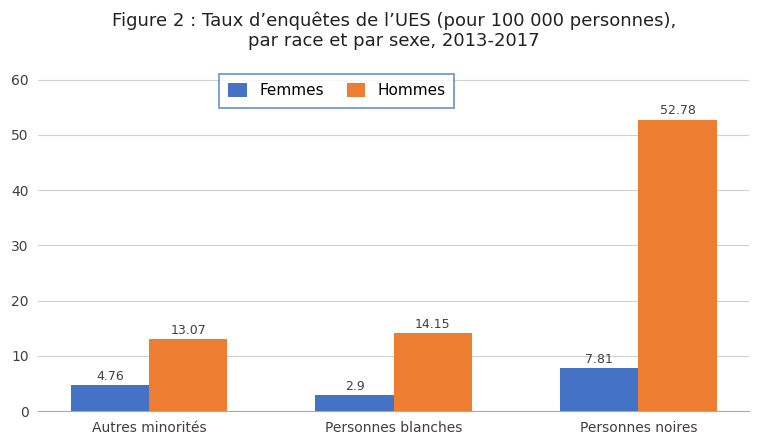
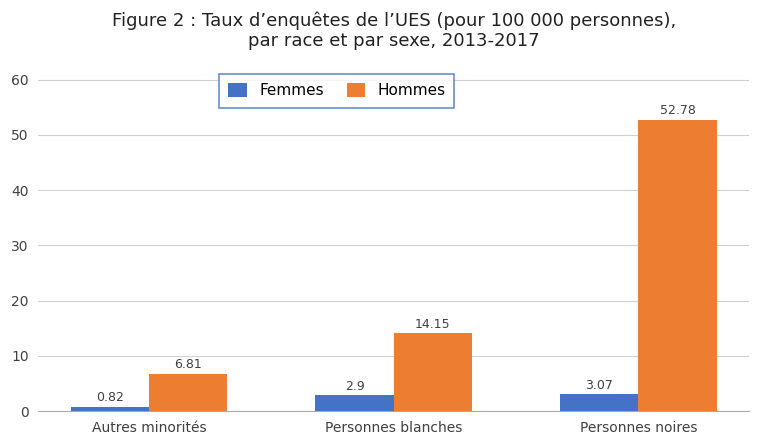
Femmes/Autres minorités: 4.76 -> 0.82
Hommes/Autres minorités: 13.07 -> 6.81
Femmes/Personnes noires: 7.81 -> 3.07
